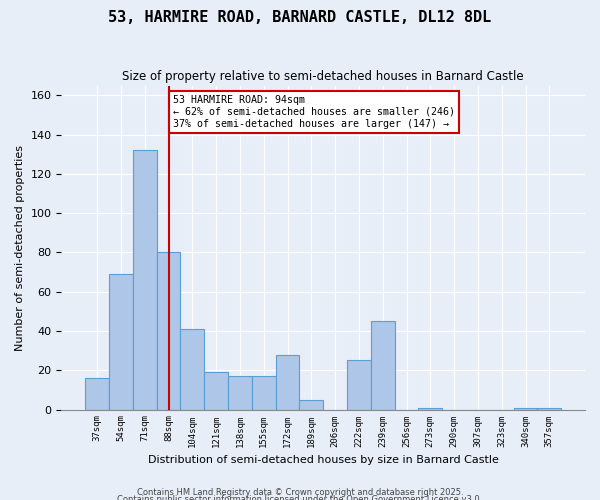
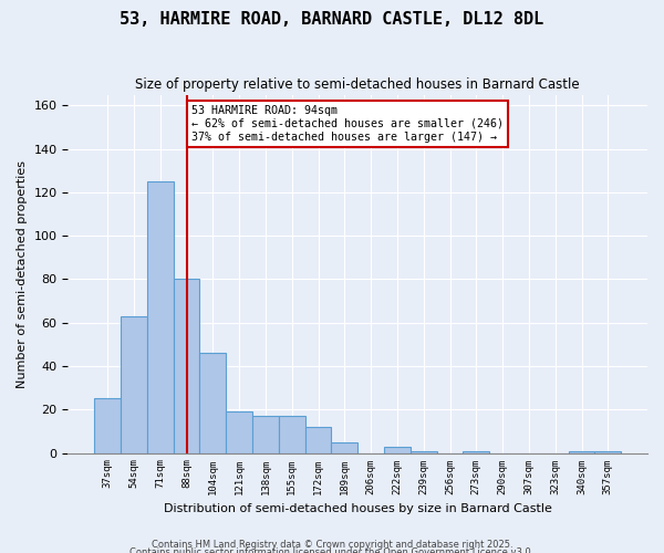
37sqm: 16 -> 25
54sqm: 69 -> 63
71sqm: 132 -> 125
104sqm: 41 -> 46
172sqm: 28 -> 12
222sqm: 25 -> 3
239sqm: 45 -> 1
